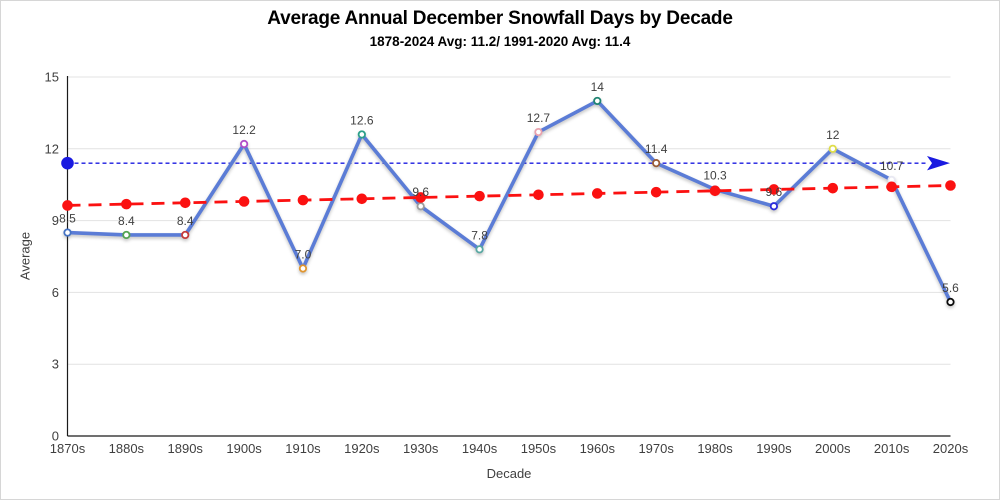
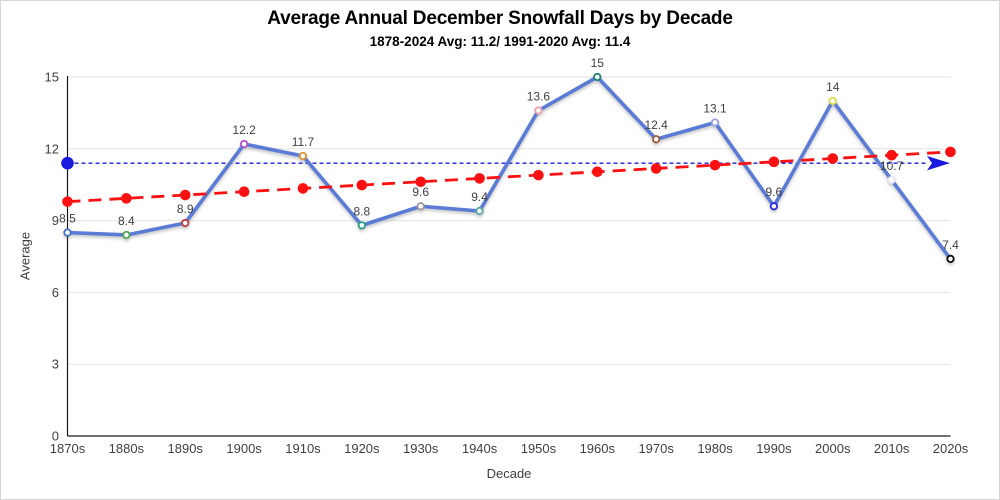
1890s: 8.4 -> 8.9
1910s: 7.0 -> 11.7
1920s: 12.6 -> 8.8
1940s: 7.8 -> 9.4
1950s: 12.7 -> 13.6
1960s: 14 -> 15
1970s: 11.4 -> 12.4
1980s: 10.3 -> 13.1
2000s: 12 -> 14
2020s: 5.6 -> 7.4
